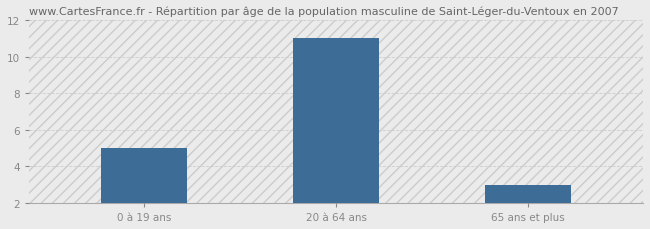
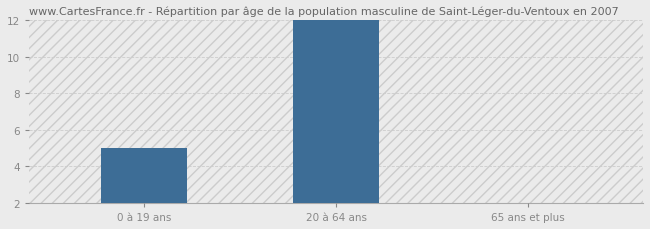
20 à 64 ans: 11 -> 12
65 ans et plus: 3 -> 2
